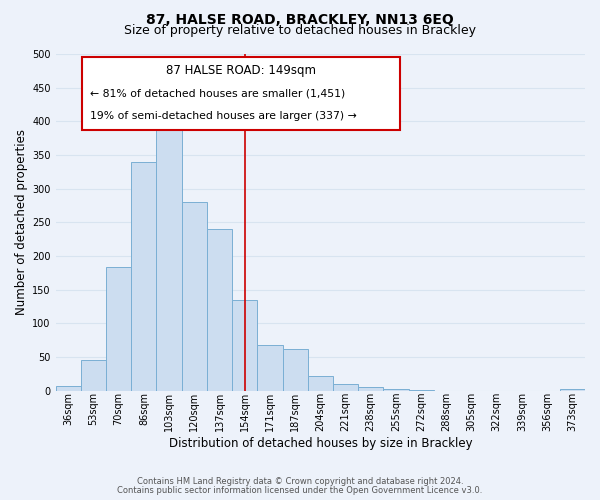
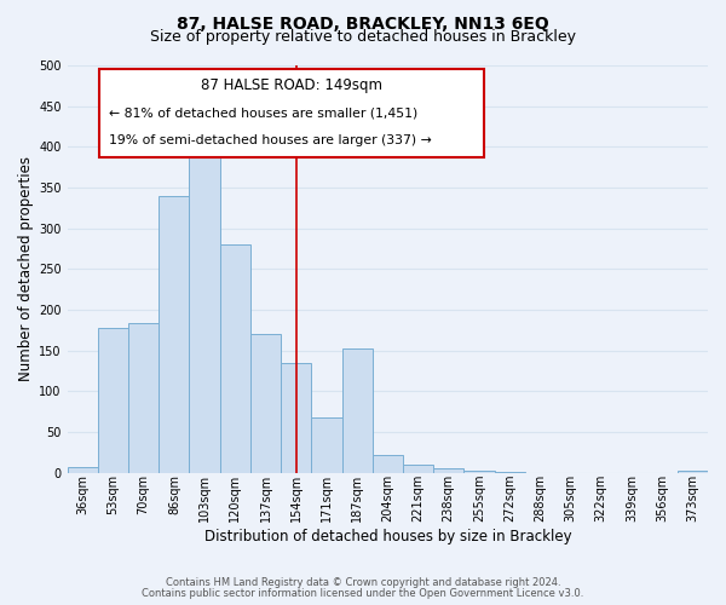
53sqm: 46 -> 178
137sqm: 240 -> 170
187sqm: 62 -> 152
